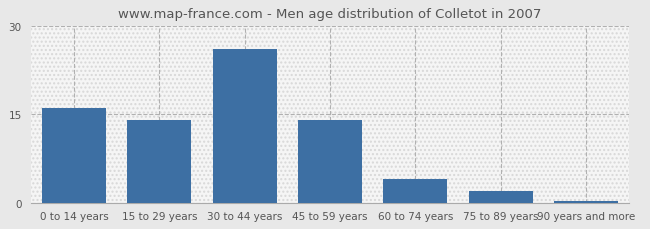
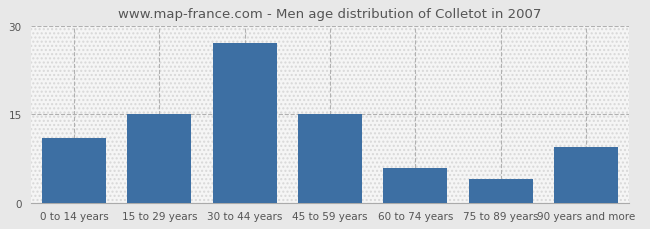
0 to 14 years: 16.0 -> 11.0
15 to 29 years: 14.0 -> 15.0
30 to 44 years: 26.0 -> 27.0
45 to 59 years: 14.0 -> 15.0
60 to 74 years: 4.0 -> 6.0
75 to 89 years: 2.0 -> 4.0
90 years and more: 0.3 -> 9.4
